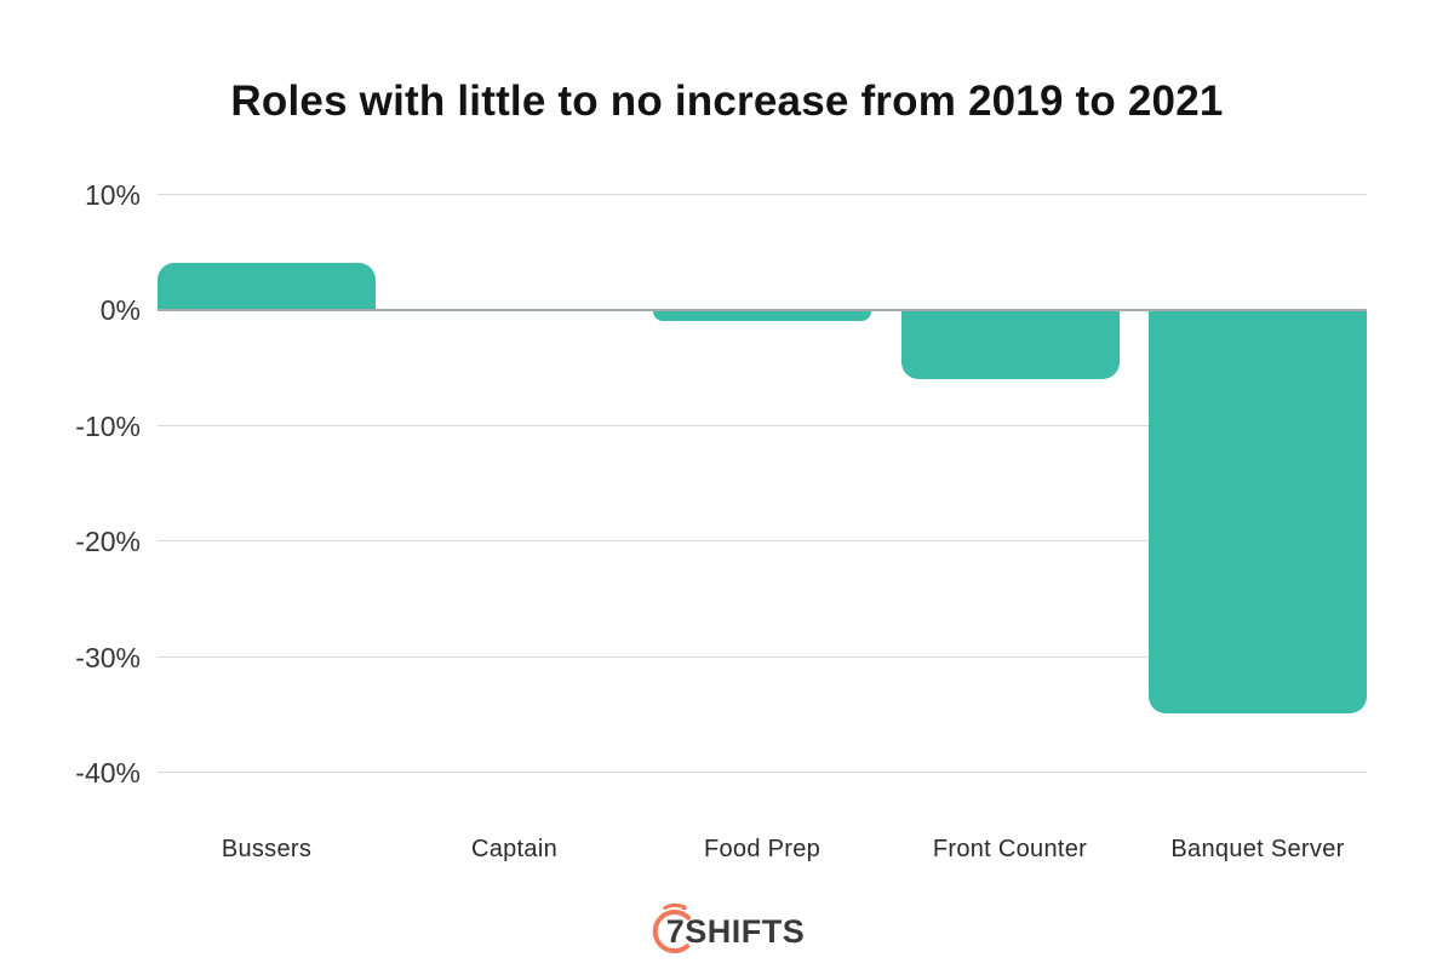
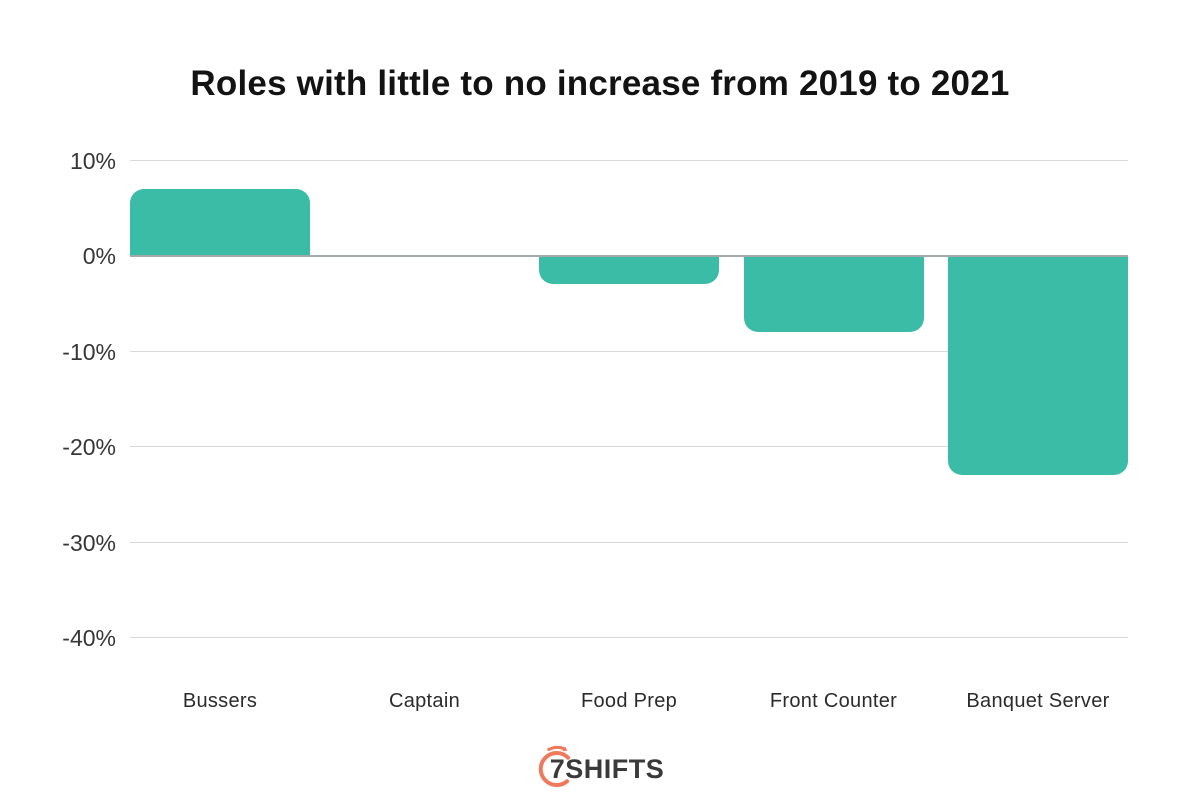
Bussers: 4% -> 7%
Food Prep: -1% -> -3%
Front Counter: -6% -> -8%
Banquet Server: -35% -> -23%
